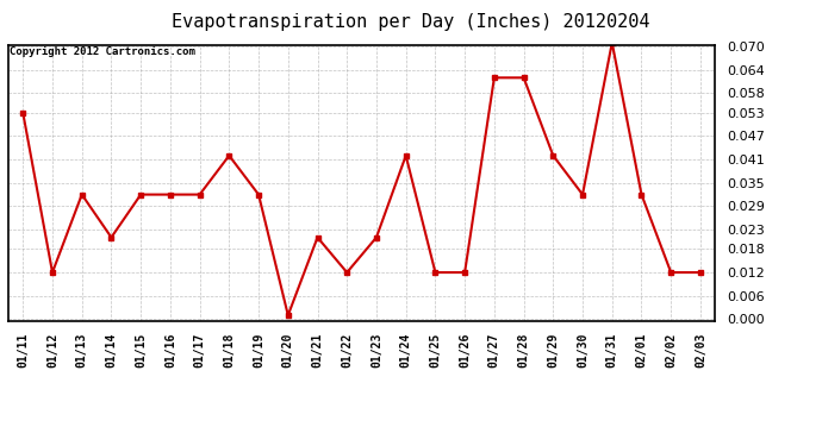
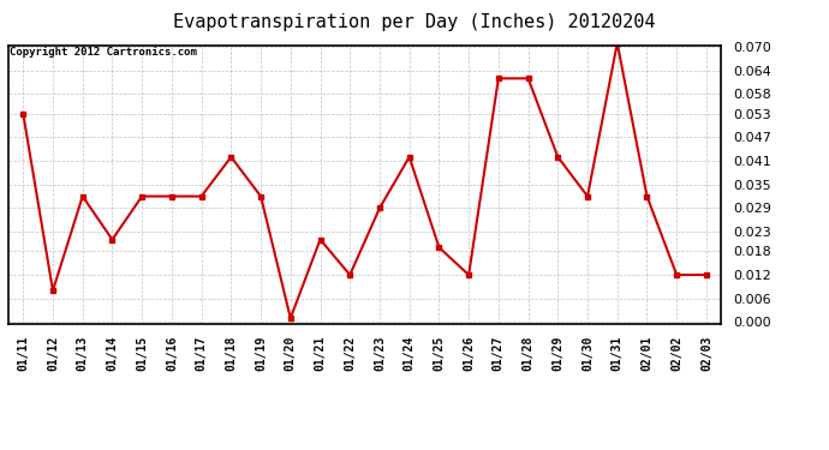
01/12: 0.012 -> 0.008
01/23: 0.021 -> 0.029
01/25: 0.012 -> 0.019
